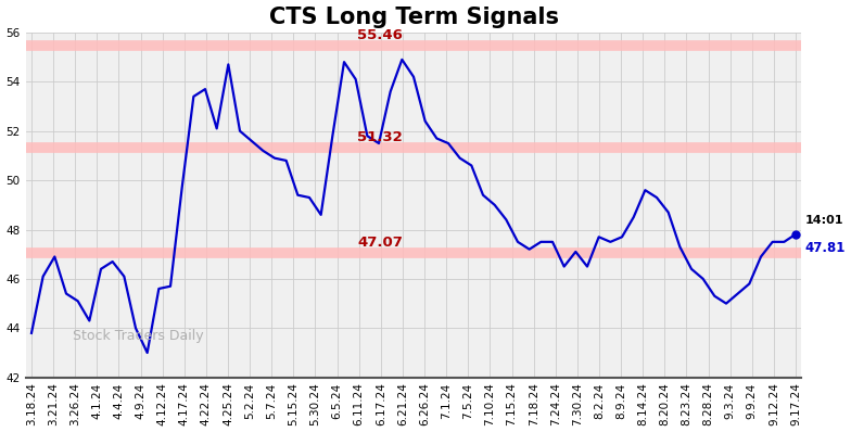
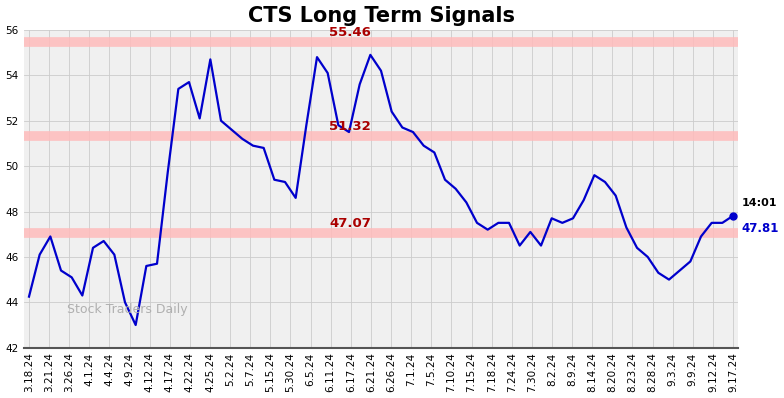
3.18.24: 43.80 -> 44.25
